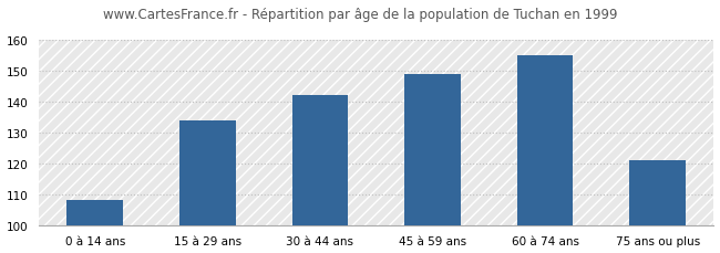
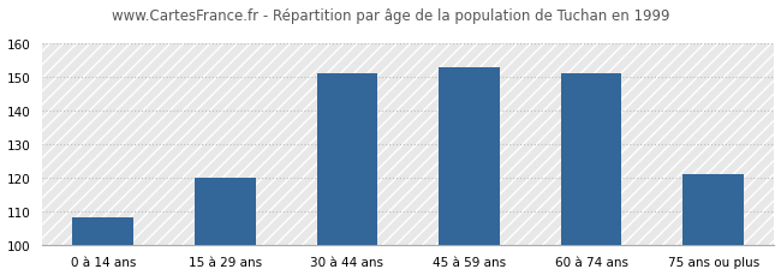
15 à 29 ans: 134 -> 120
30 à 44 ans: 142 -> 151
45 à 59 ans: 149 -> 153
60 à 74 ans: 155 -> 151
